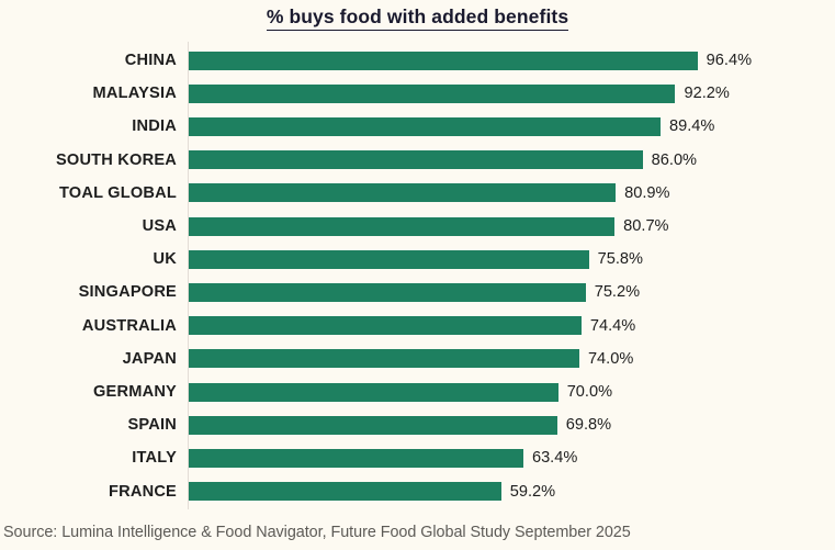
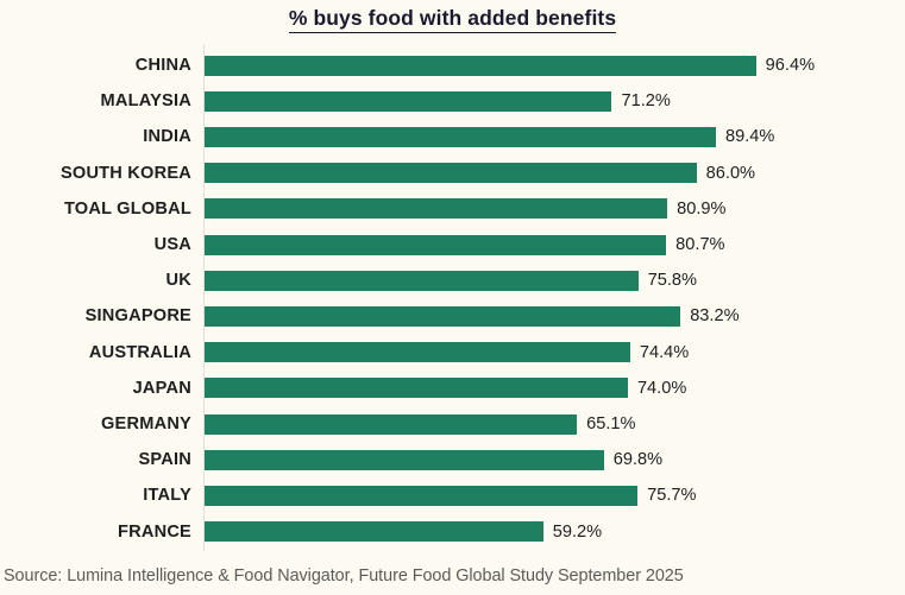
MALAYSIA: 92.2% -> 71.2%
SINGAPORE: 75.2% -> 83.2%
GERMANY: 70.0% -> 65.1%
ITALY: 63.4% -> 75.7%
